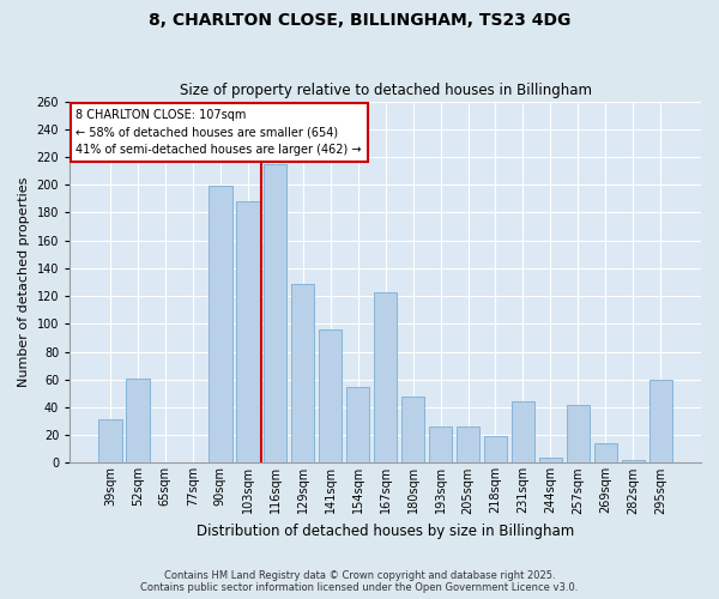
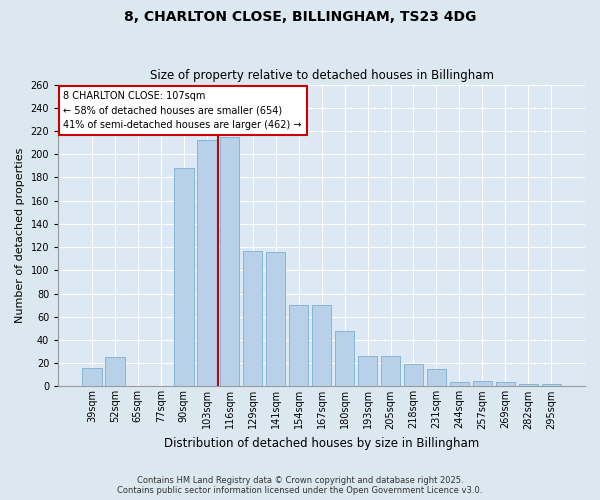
39sqm: 31 -> 16
52sqm: 61 -> 25
90sqm: 199 -> 188
103sqm: 188 -> 212
129sqm: 129 -> 117
141sqm: 96 -> 116
154sqm: 55 -> 70
167sqm: 123 -> 70
231sqm: 44 -> 15
257sqm: 42 -> 5
269sqm: 14 -> 4
295sqm: 60 -> 2
